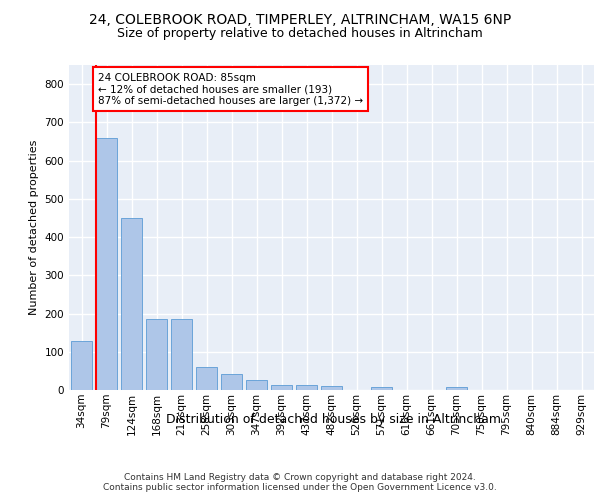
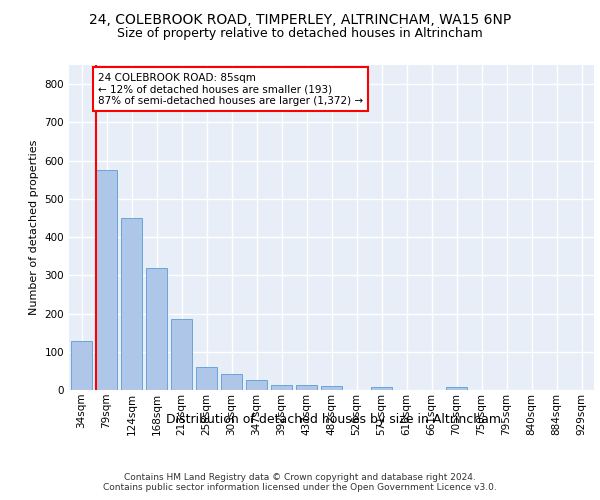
79sqm: 660 -> 575
168sqm: 185 -> 320
